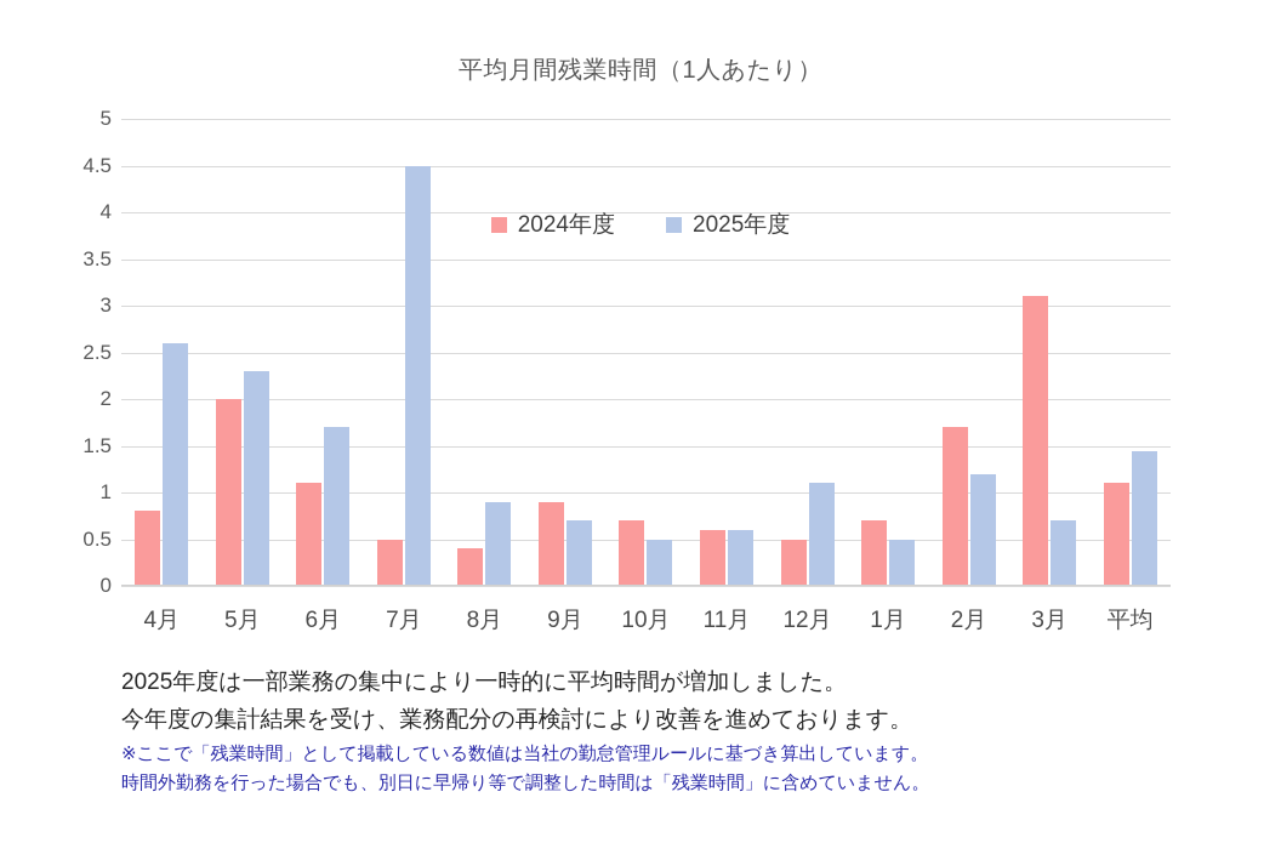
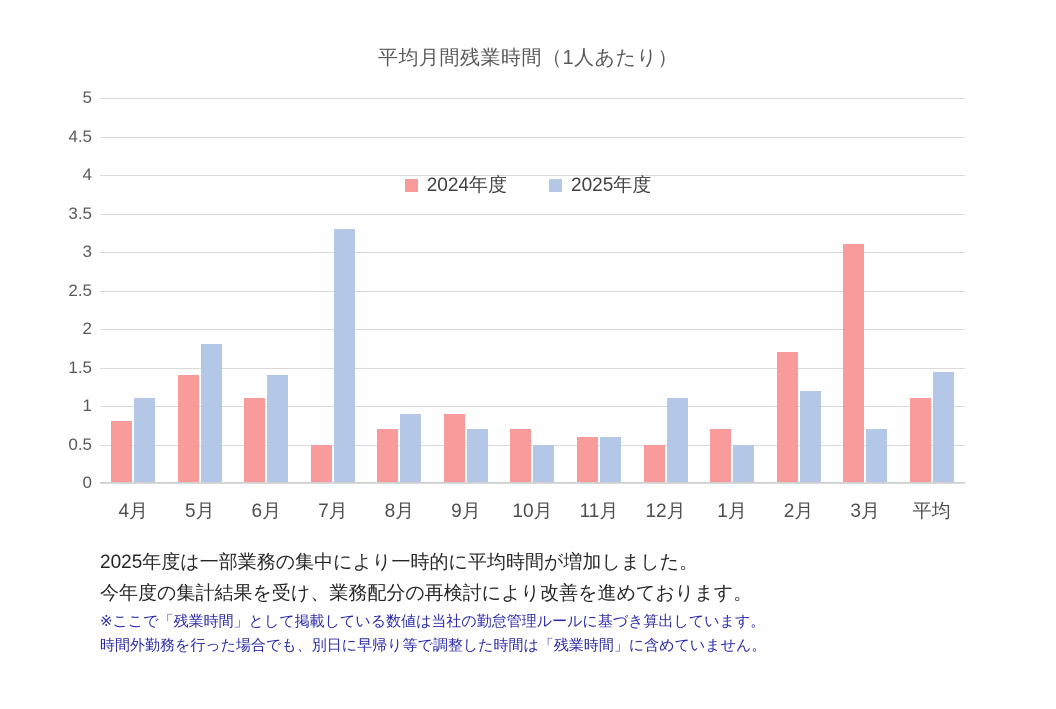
2025年度/4月: 2.6 -> 1.1
2024年度/5月: 2.0 -> 1.4
2025年度/5月: 2.3 -> 1.8
2025年度/6月: 1.7 -> 1.4
2025年度/7月: 4.5 -> 3.3
2024年度/8月: 0.4 -> 0.7
